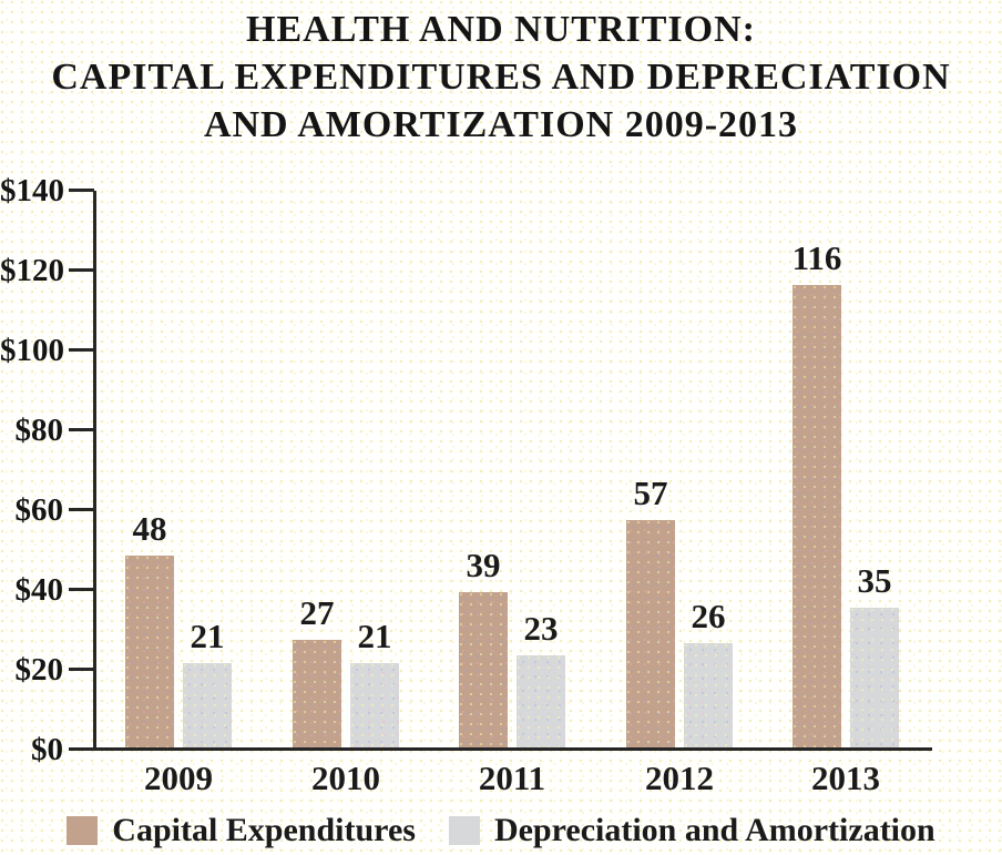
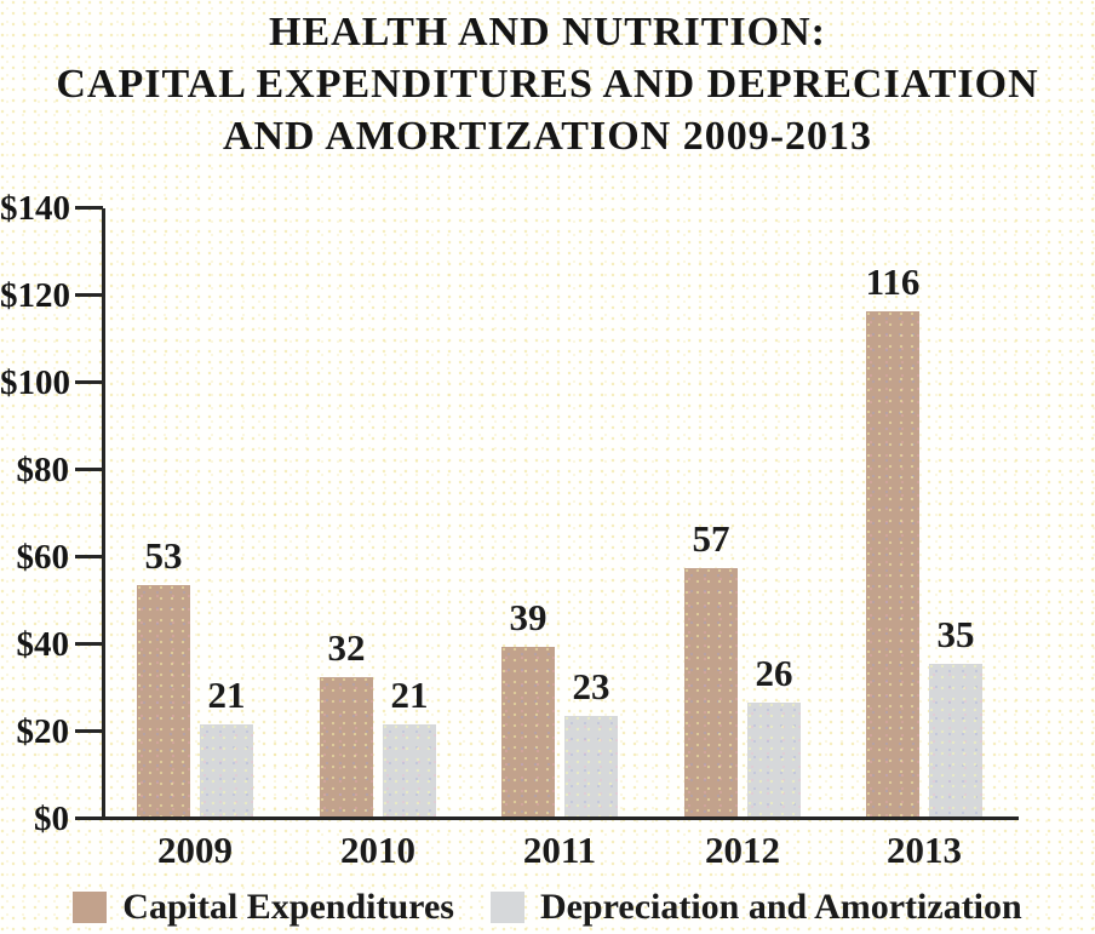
Capital Expenditures/2009: 48 -> 53
Capital Expenditures/2010: 27 -> 32
